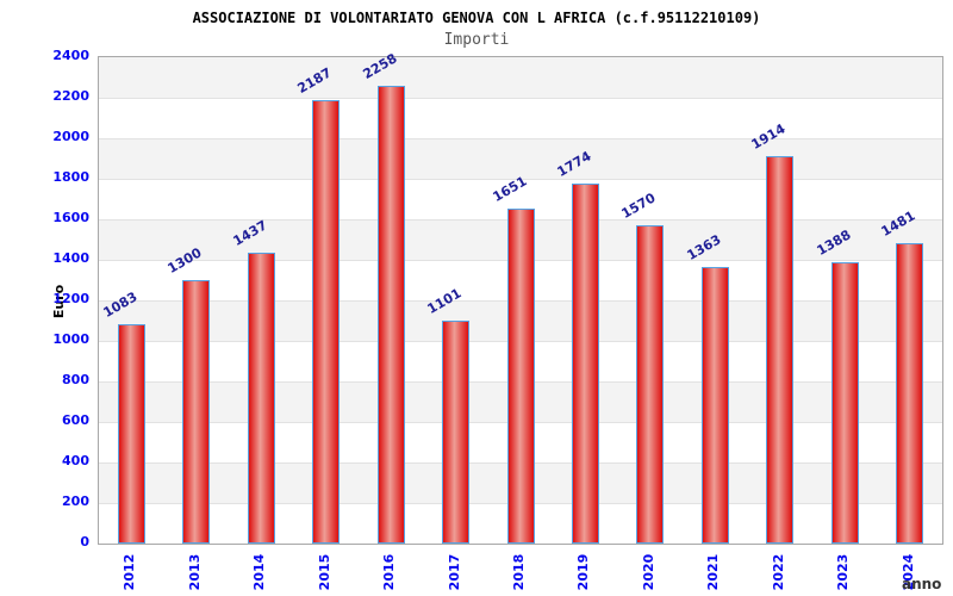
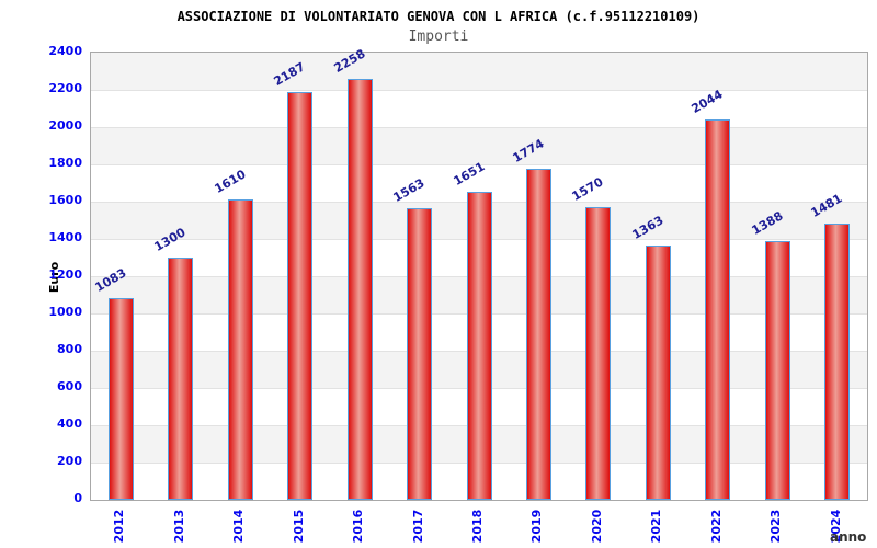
2014: 1437 -> 1610
2017: 1101 -> 1563
2022: 1914 -> 2044
